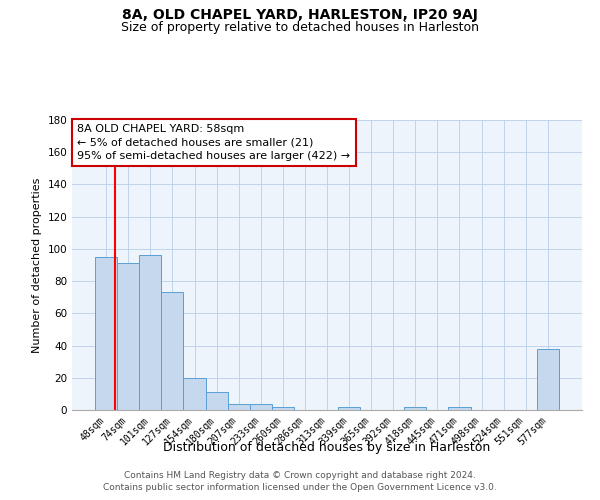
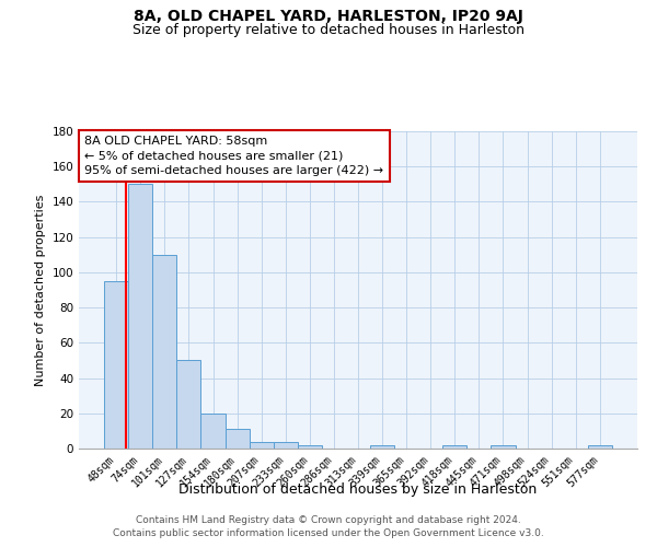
74sqm: 91 -> 150
101sqm: 96 -> 110
127sqm: 73 -> 50
577sqm: 38 -> 2
